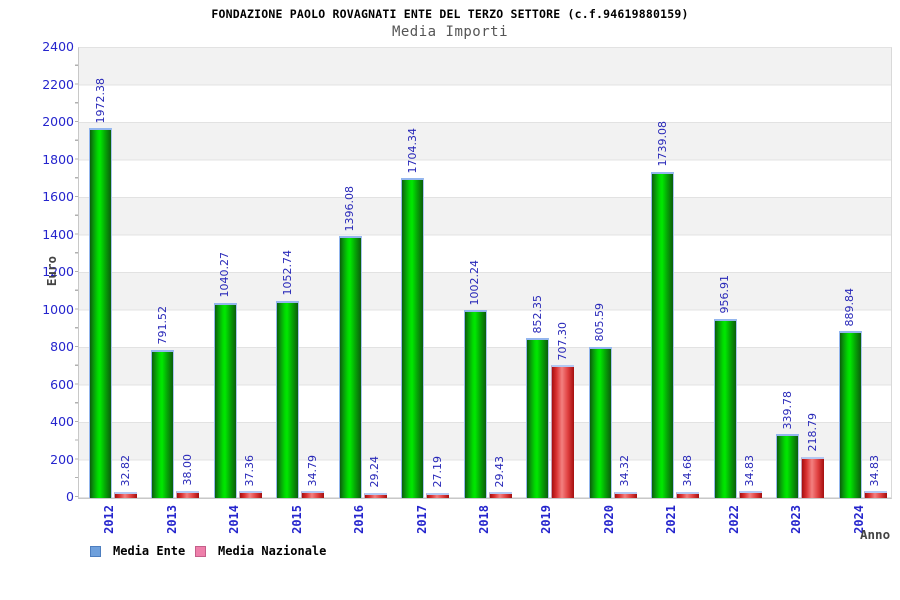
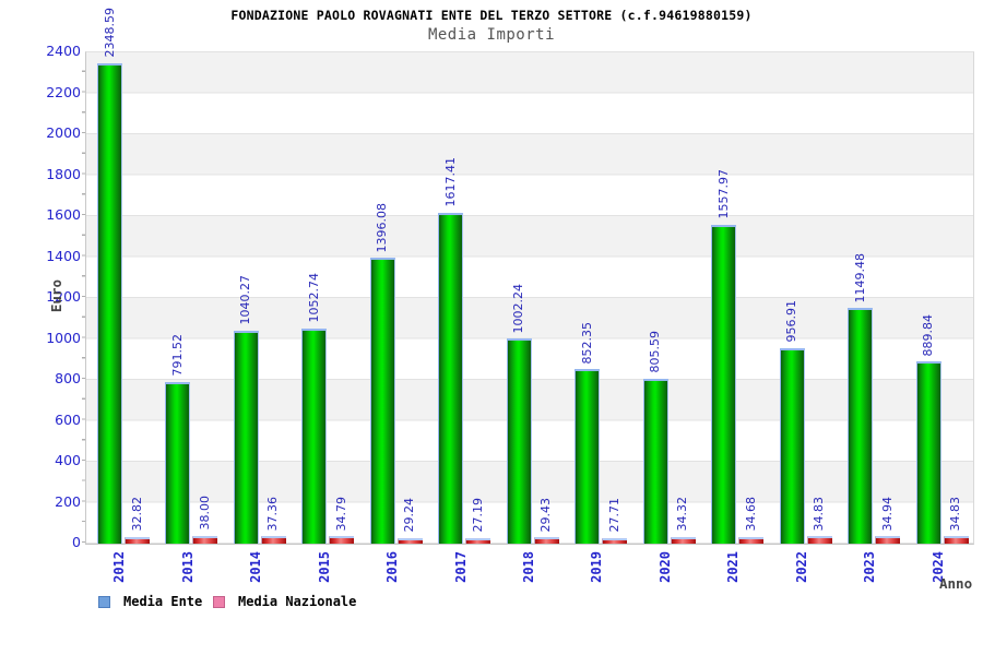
Media Ente/2012: 1972.38 -> 2348.59
Media Ente/2017: 1704.34 -> 1617.41
Media Nazionale/2019: 707.30 -> 27.71
Media Ente/2021: 1739.08 -> 1557.97
Media Ente/2023: 339.78 -> 1149.48
Media Nazionale/2023: 218.79 -> 34.94
